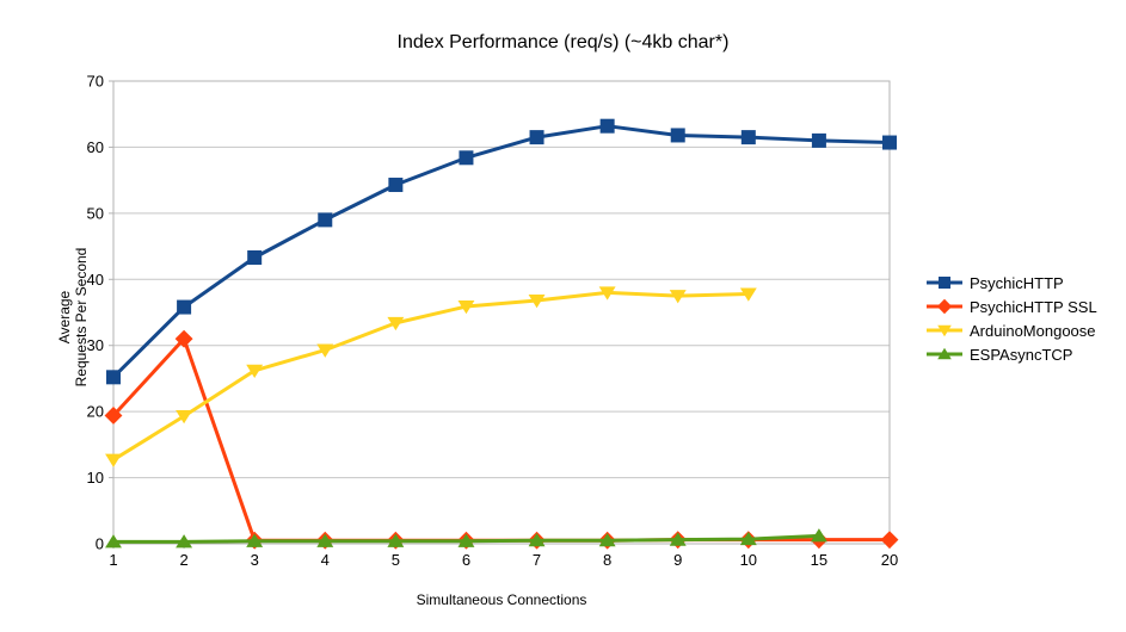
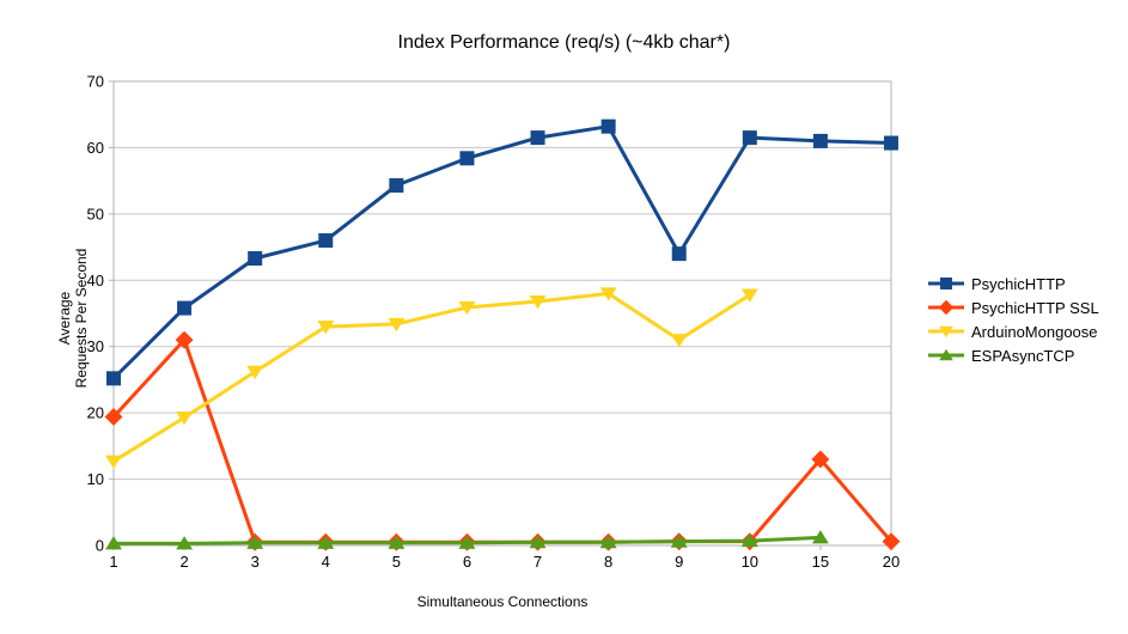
PsychicHTTP/4: 49 -> 46
ArduinoMongoose/4: 29 -> 33
PsychicHTTP/9: 62 -> 44
ArduinoMongoose/9: 38 -> 31
PsychicHTTP SSL/15: 1 -> 13
